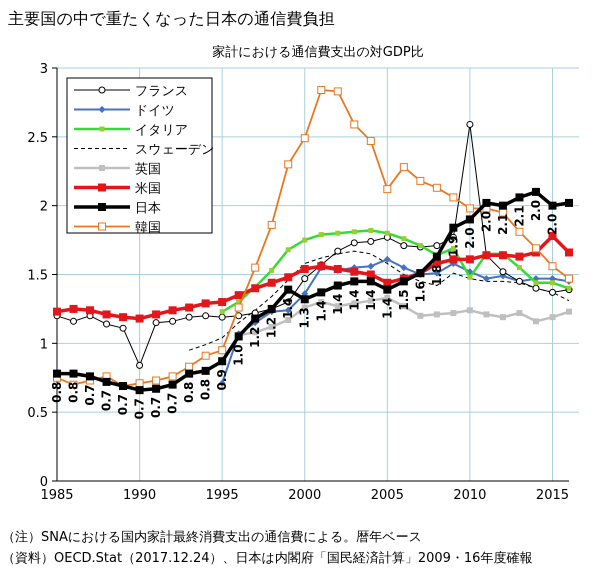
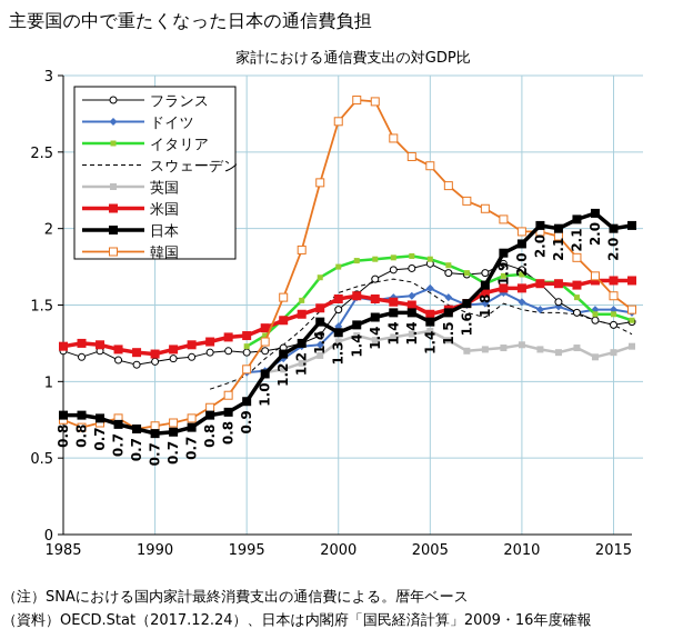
フランス/1990: 0.84 -> 1.13
ドイツ/1995: 0.71 -> 1.06
韓国/1995: 0.95 -> 1.08
韓国/2000: 2.49 -> 2.70
韓国/2005: 2.12 -> 2.41
フランス/2010: 2.59 -> 1.73
イタリア/2010: 1.48 -> 1.70
米国/2015: 1.78 -> 1.66
